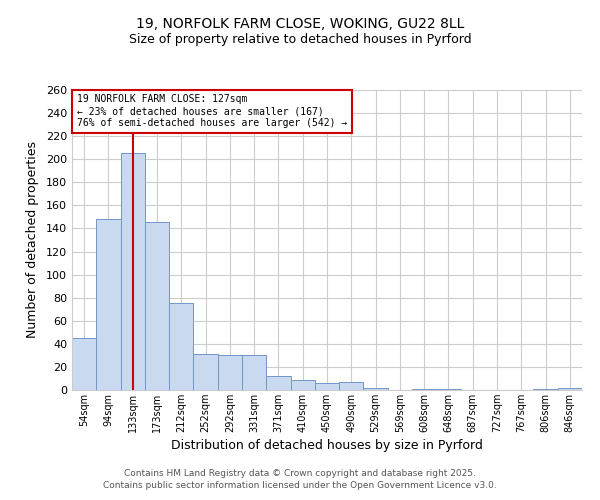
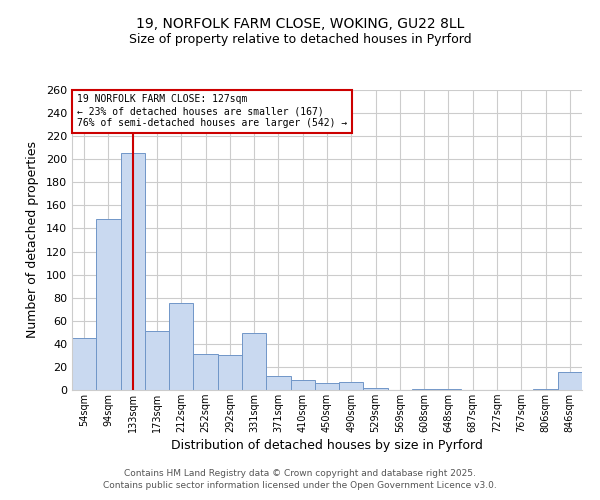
173sqm: 146 -> 51
331sqm: 30 -> 49
846sqm: 2 -> 16
